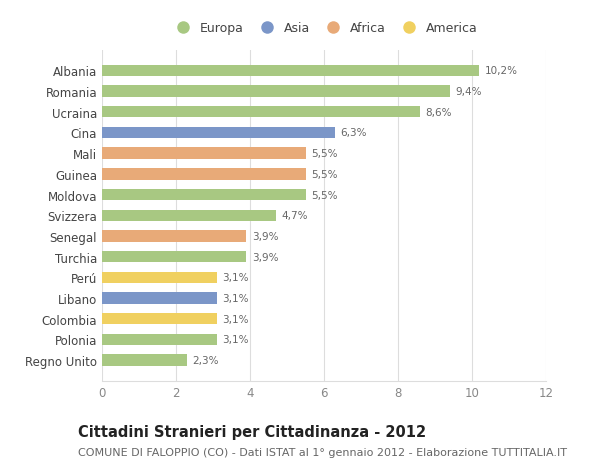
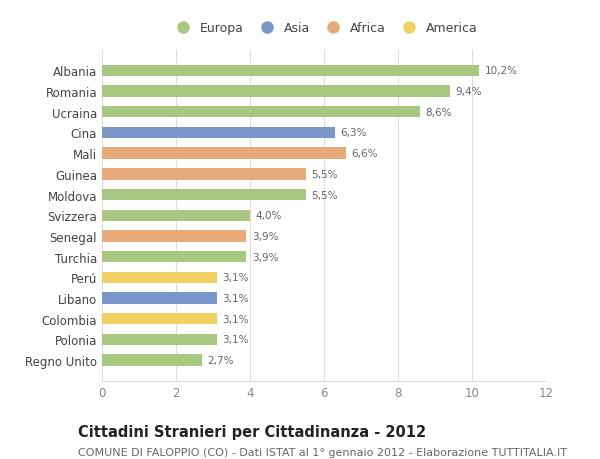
Mali: 5,5% -> 6,6%
Svizzera: 4,7% -> 4,0%
Regno Unito: 2,3% -> 2,7%
